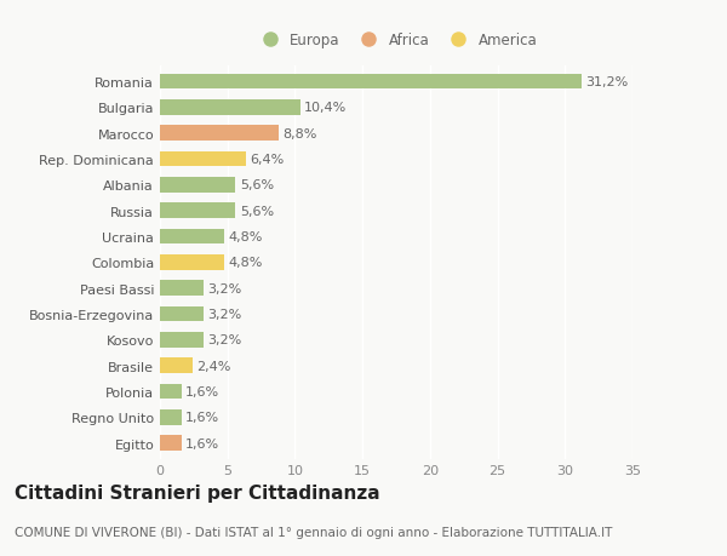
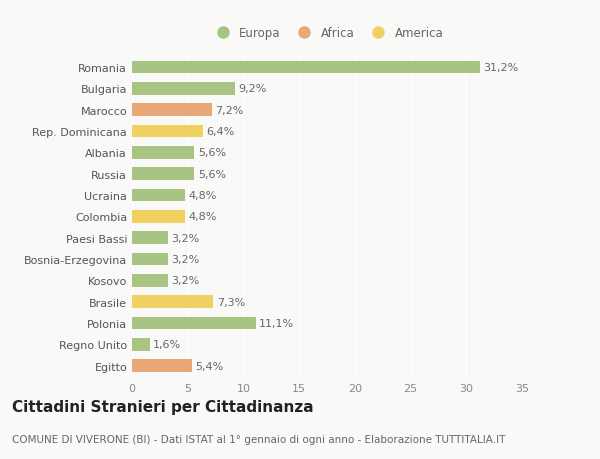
Bulgaria: 10,4% -> 9,2%
Marocco: 8,8% -> 7,2%
Brasile: 2,4% -> 7,3%
Polonia: 1,6% -> 11,1%
Egitto: 1,6% -> 5,4%
